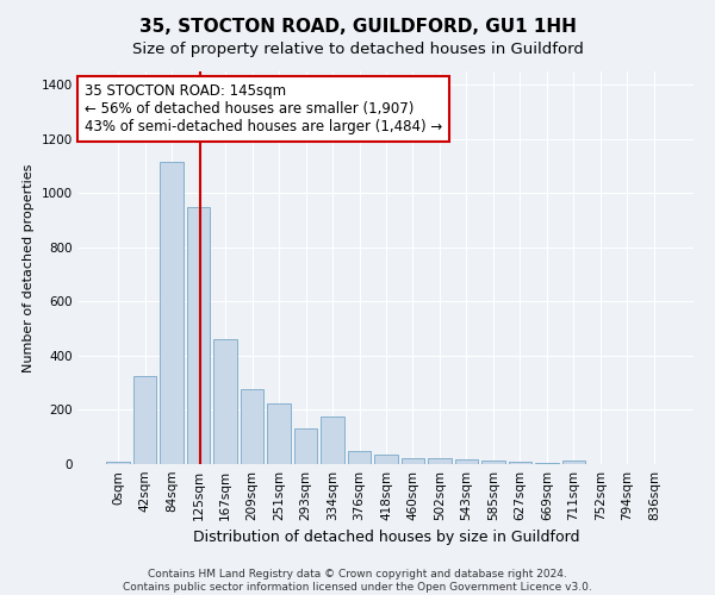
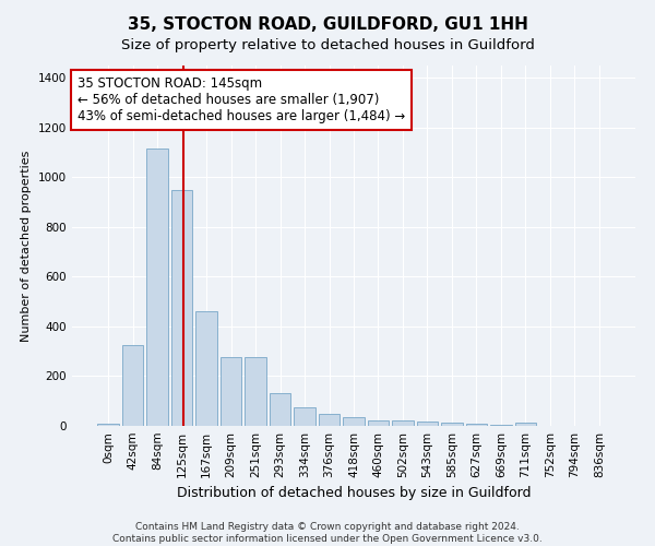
251sqm: 225 -> 275
334sqm: 175 -> 75
